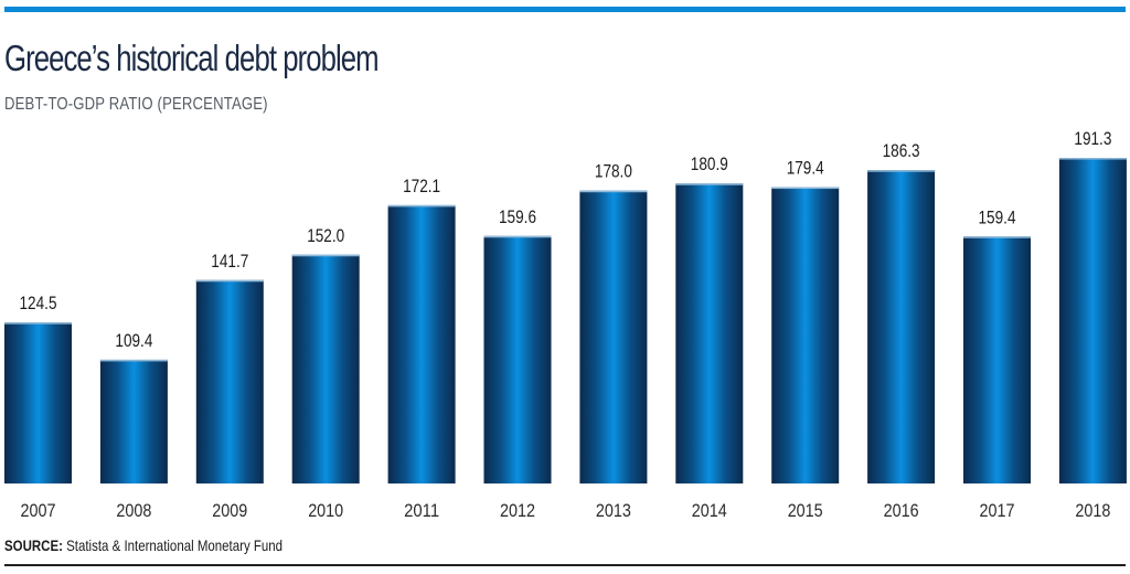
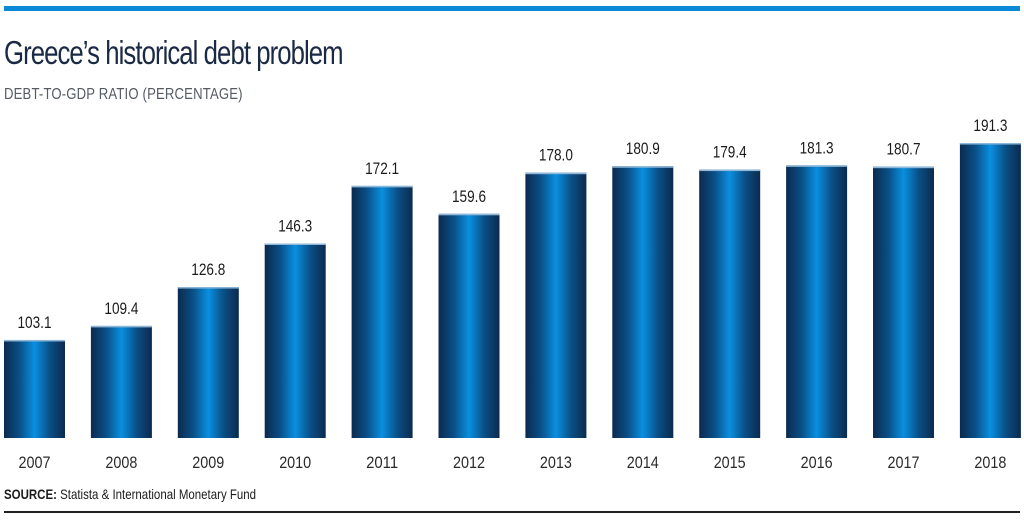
2007: 124.5 -> 103.1
2009: 141.7 -> 126.8
2010: 152.0 -> 146.3
2016: 186.3 -> 181.3
2017: 159.4 -> 180.7
